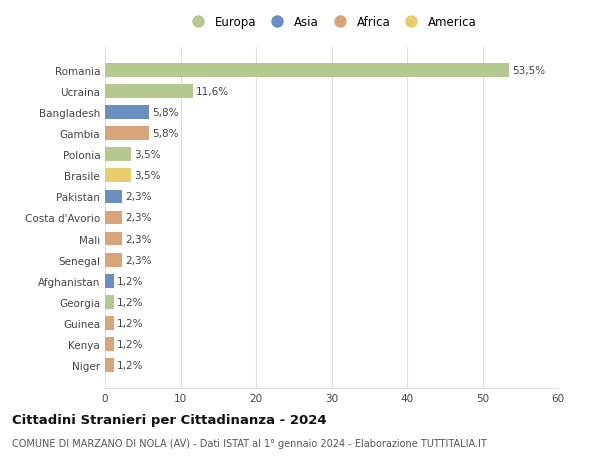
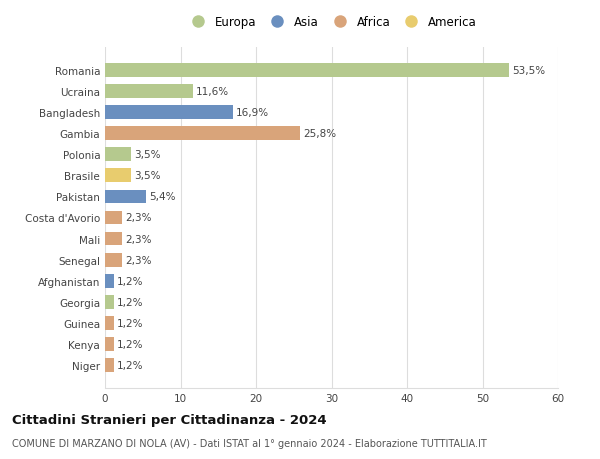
Bangladesh: 5,8% -> 16,9%
Gambia: 5,8% -> 25,8%
Pakistan: 2,3% -> 5,4%
